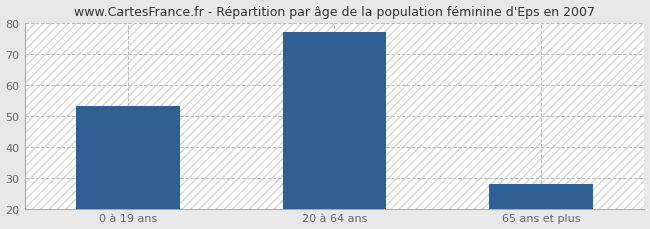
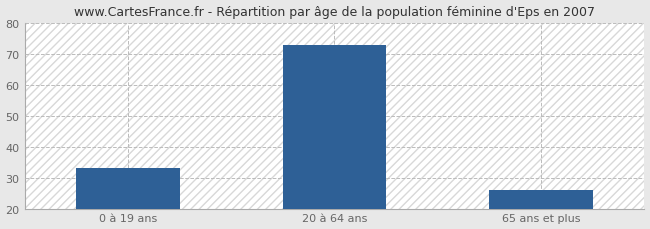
0 à 19 ans: 53 -> 33
20 à 64 ans: 77 -> 73
65 ans et plus: 28 -> 26
